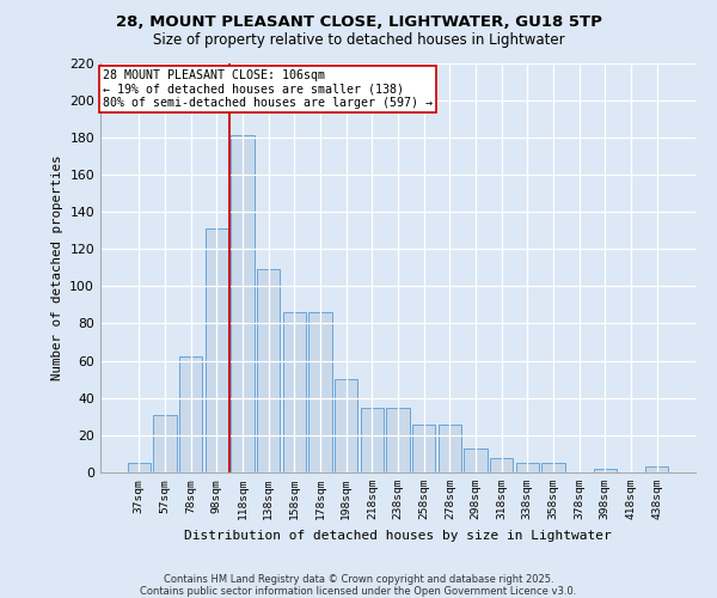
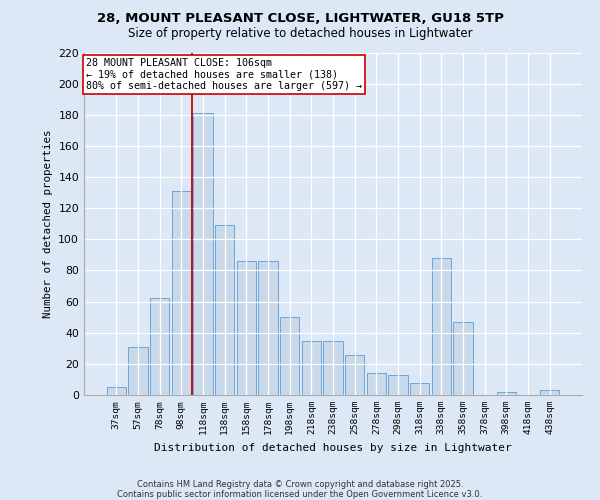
278sqm: 26 -> 14
338sqm: 5 -> 88
358sqm: 5 -> 47
